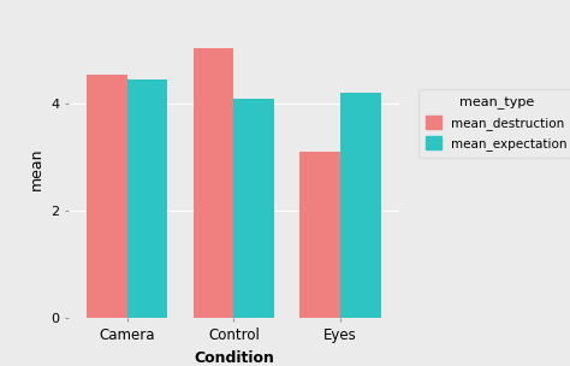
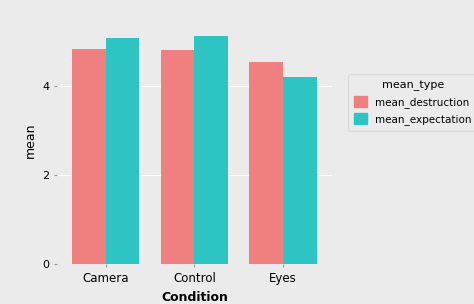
mean_destruction/Camera: 4.55 -> 4.85
mean_expectation/Camera: 4.45 -> 5.08
mean_destruction/Control: 5.05 -> 4.82
mean_expectation/Control: 4.10 -> 5.14
mean_destruction/Eyes: 3.10 -> 4.55
